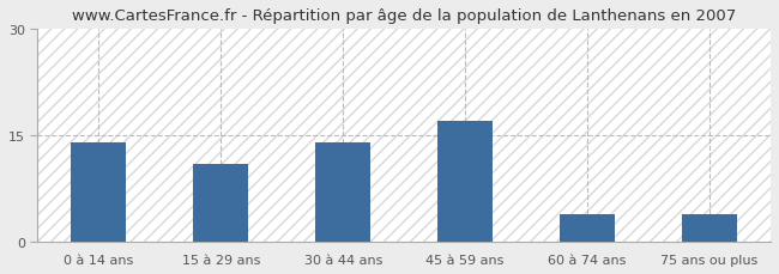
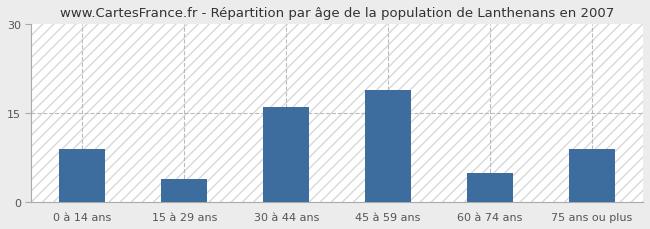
0 à 14 ans: 14 -> 9
15 à 29 ans: 11 -> 4
30 à 44 ans: 14 -> 16
45 à 59 ans: 17 -> 19
60 à 74 ans: 4 -> 5
75 ans ou plus: 4 -> 9
